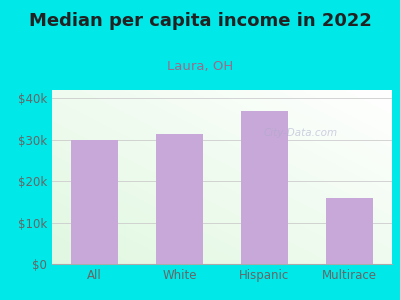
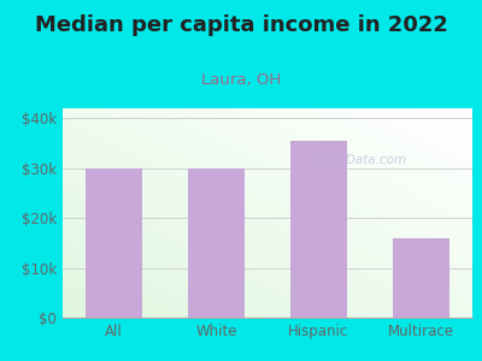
White: $31.5k -> $30.0k
Hispanic: $37.0k -> $35.5k
